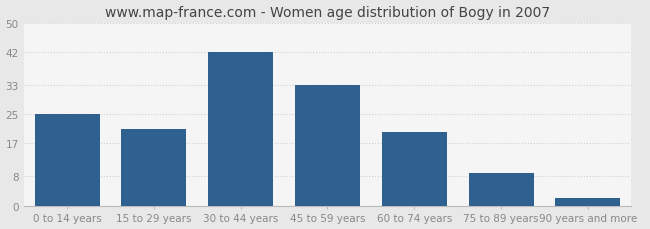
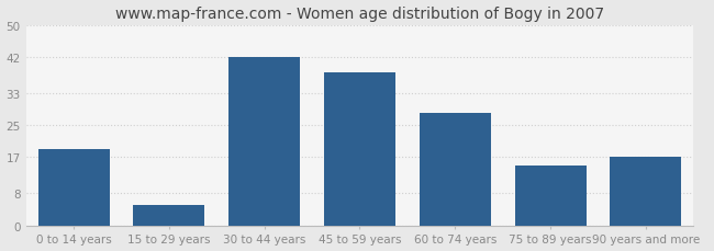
0 to 14 years: 25 -> 19
15 to 29 years: 21 -> 5
45 to 59 years: 33 -> 38
60 to 74 years: 20 -> 28
75 to 89 years: 9 -> 15
90 years and more: 2 -> 17
